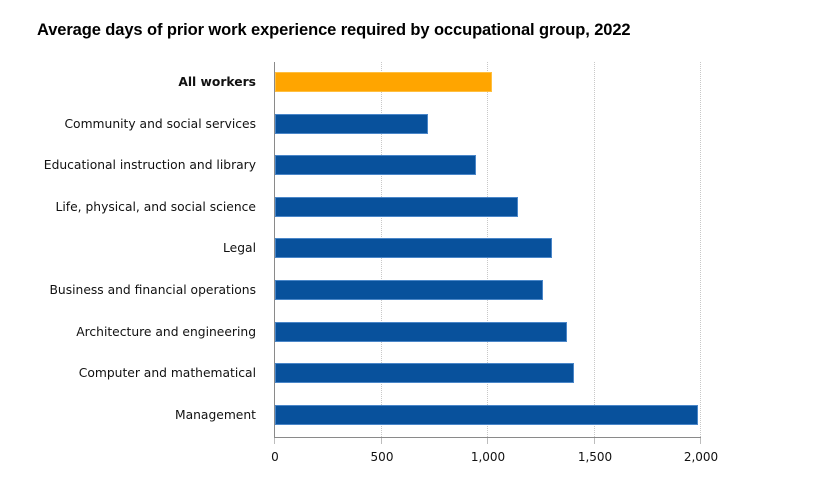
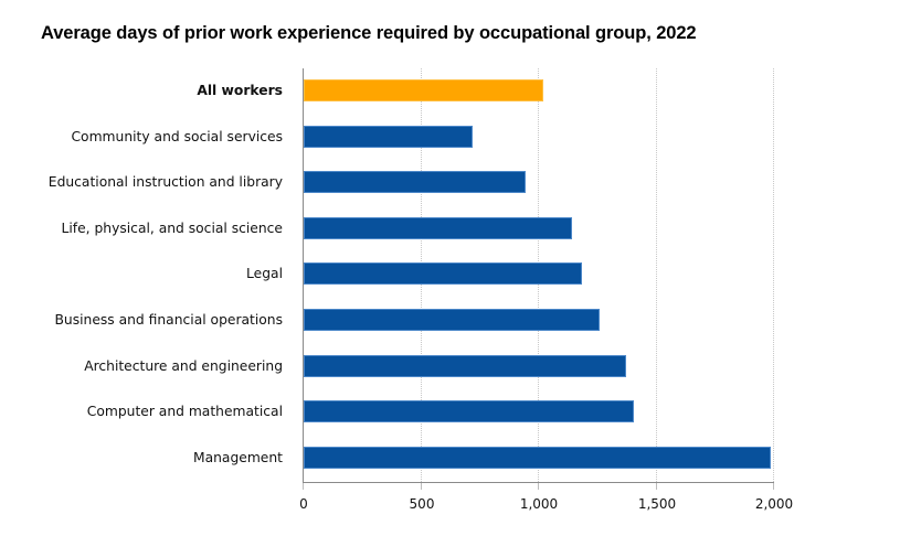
Legal: 1300 -> 1180
